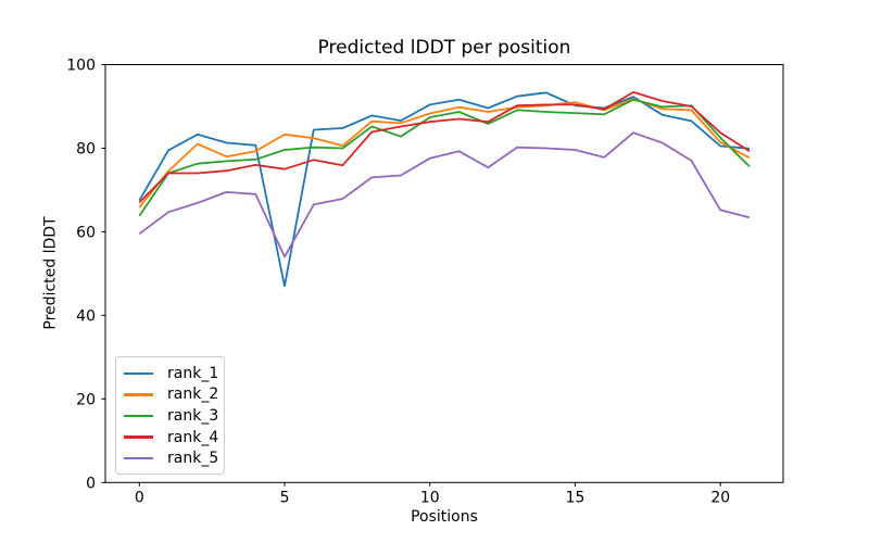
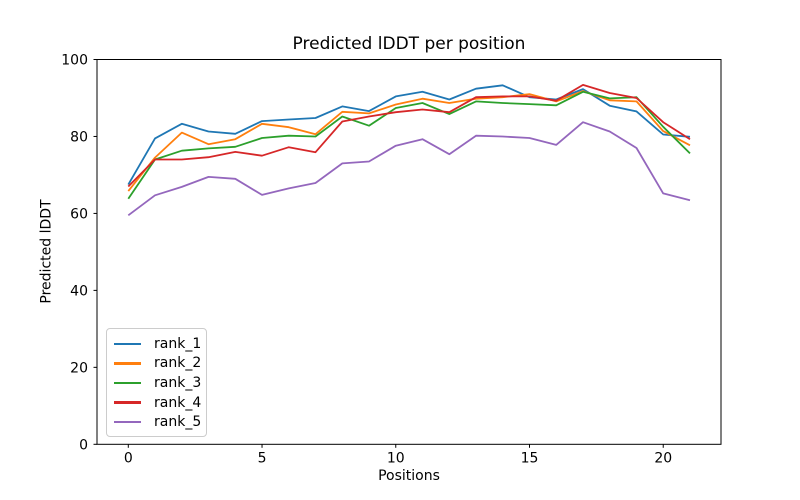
rank_1/5: 47 -> 84
rank_5/5: 54 -> 65
